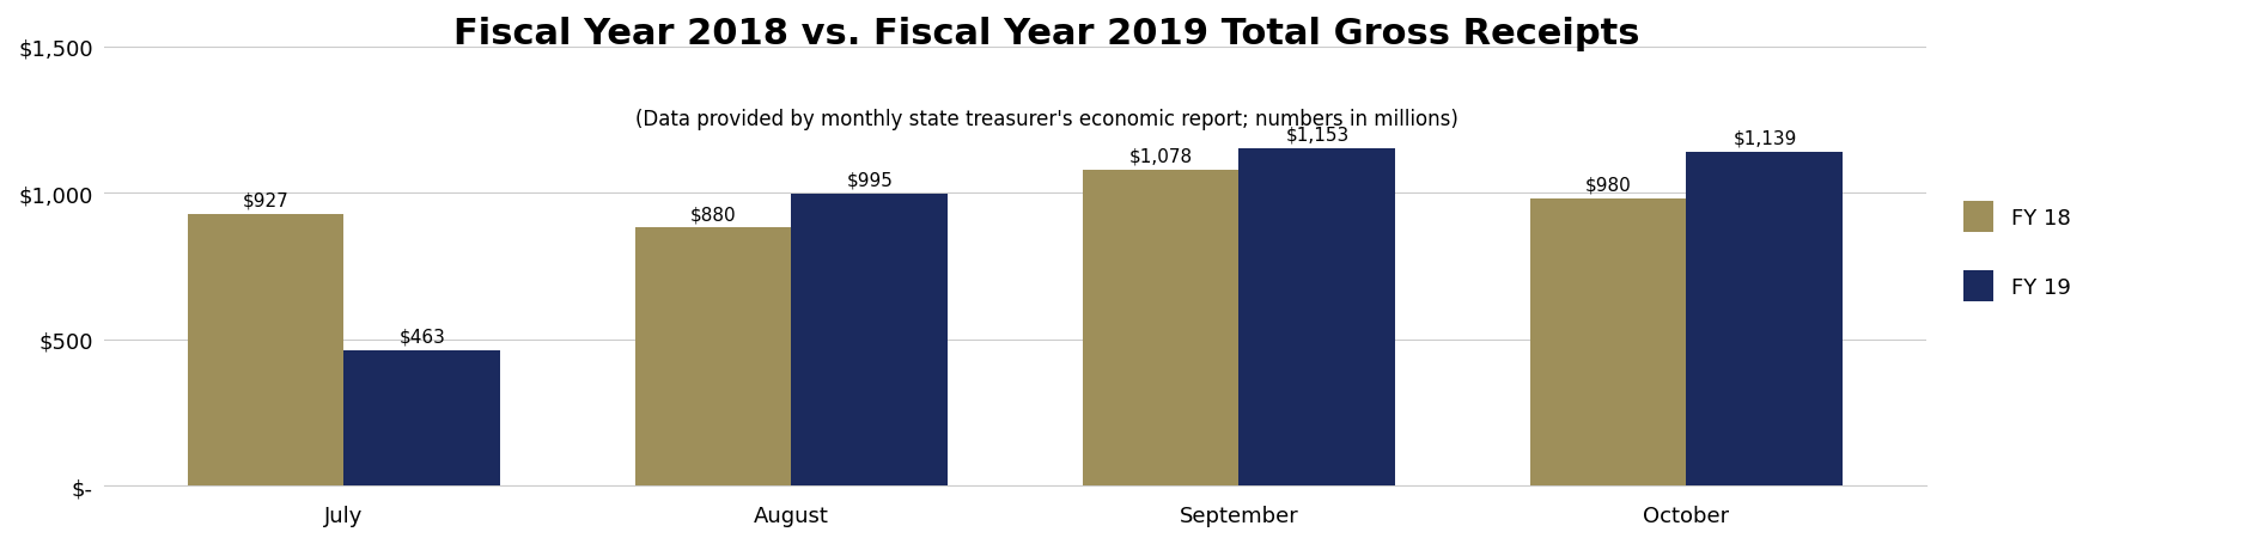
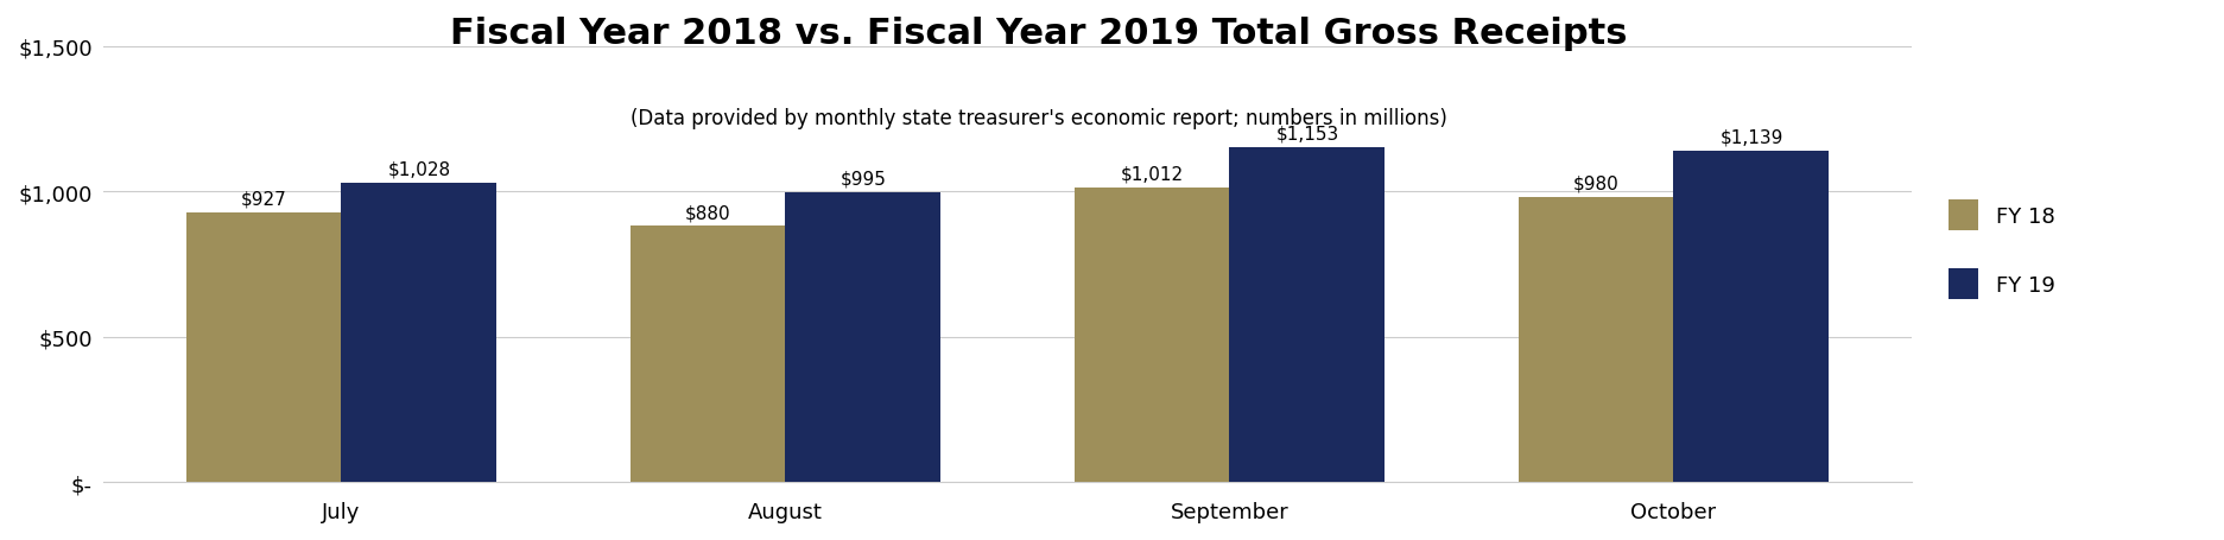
FY 19/July: $463 -> $1,028
FY 18/September: $1,078 -> $1,012
